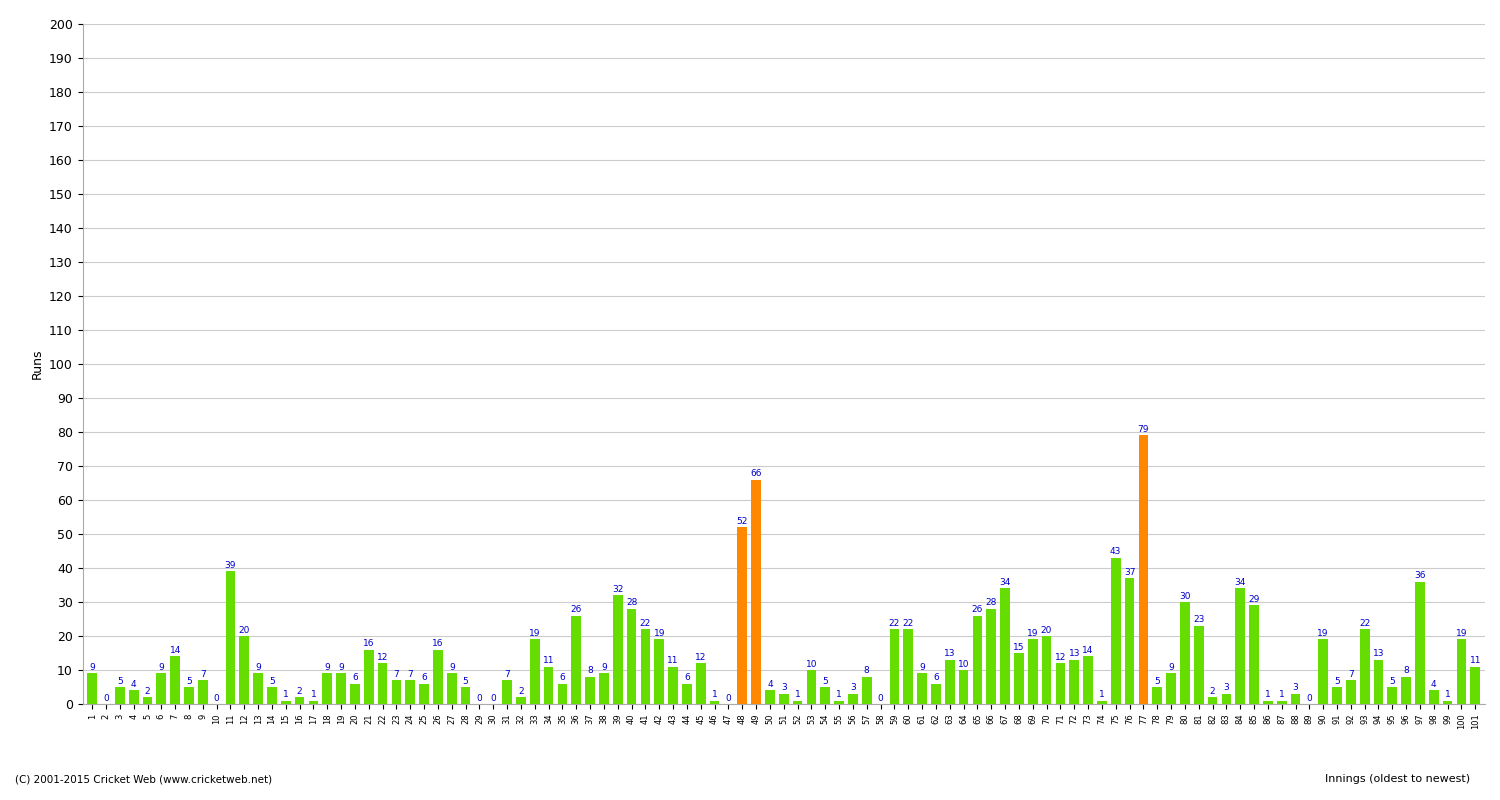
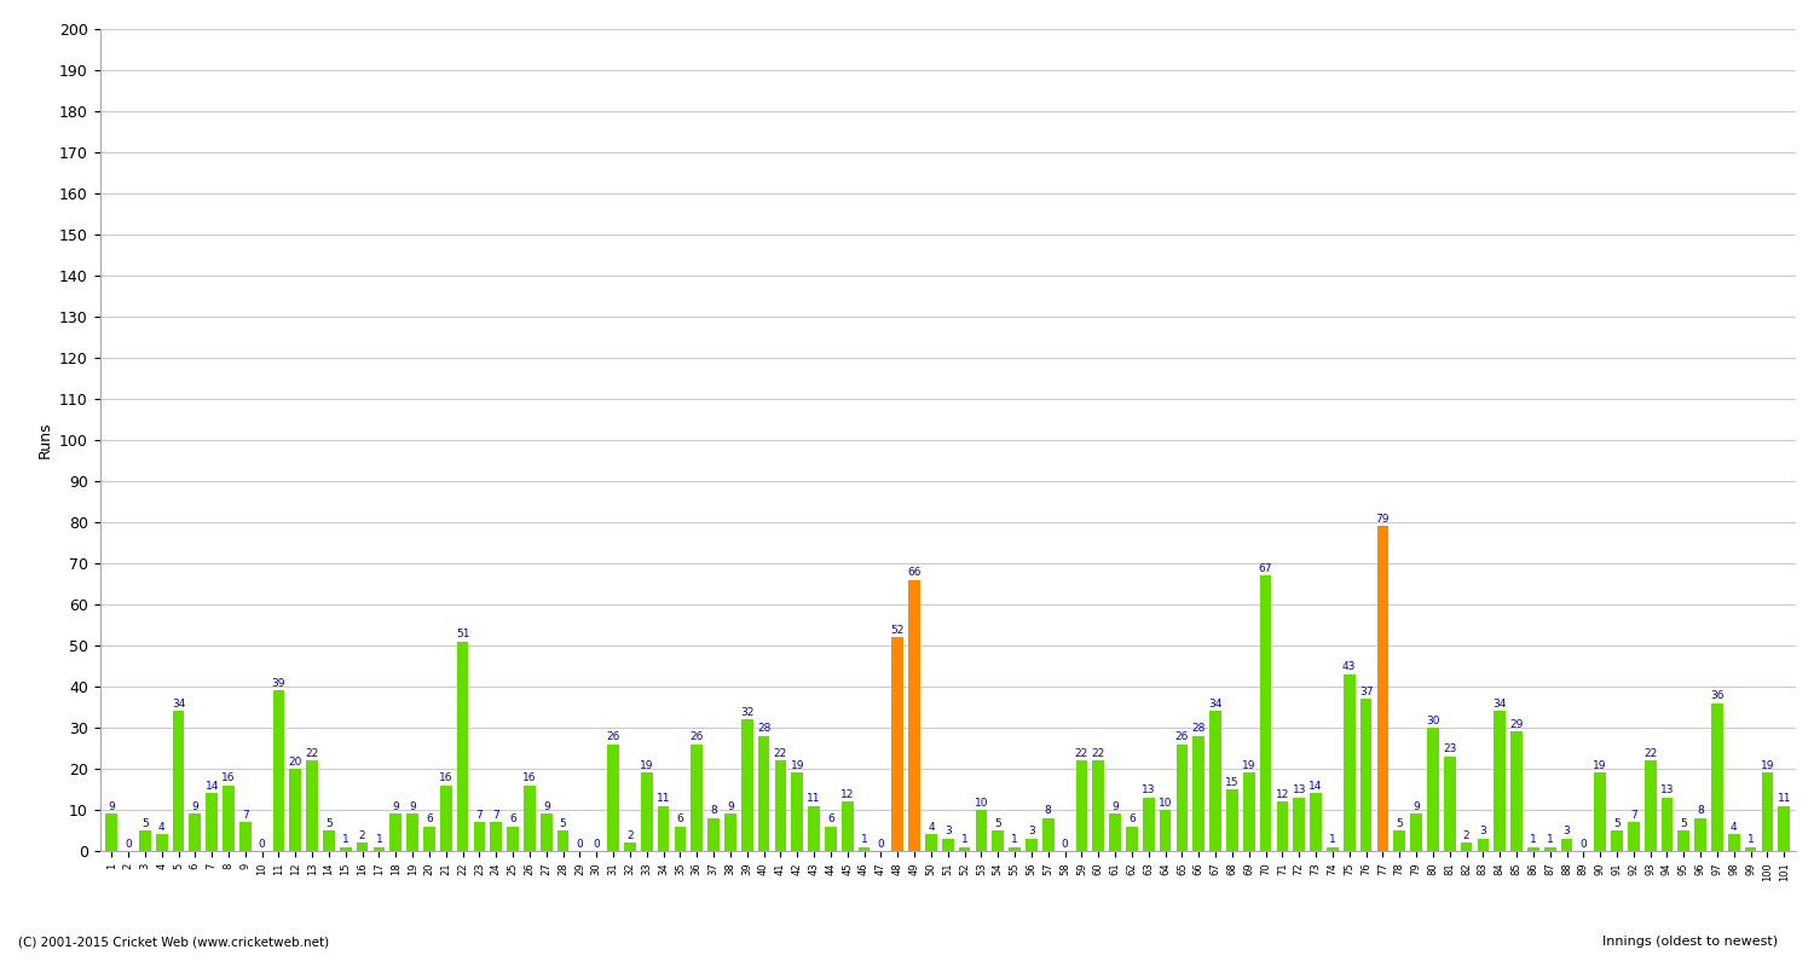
5: 2 -> 34
8: 5 -> 16
13: 9 -> 22
22: 12 -> 51
31: 7 -> 26
70: 20 -> 67
